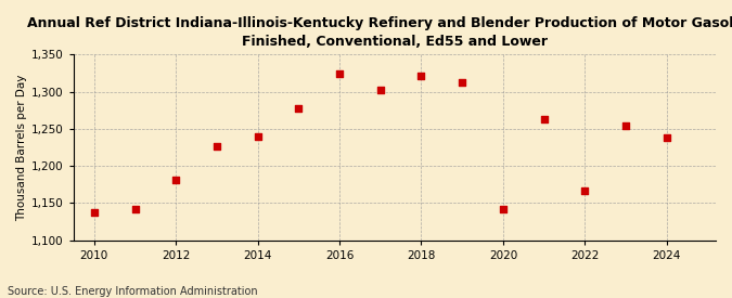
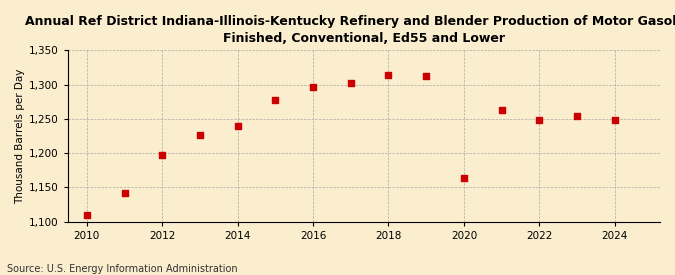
2010: 1,138 -> 1,110
2012: 1,182 -> 1,197
2016: 1,324 -> 1,296
2018: 1,322 -> 1,314
2020: 1,142 -> 1,164
2022: 1,166 -> 1,249
2024: 1,238 -> 1,249
